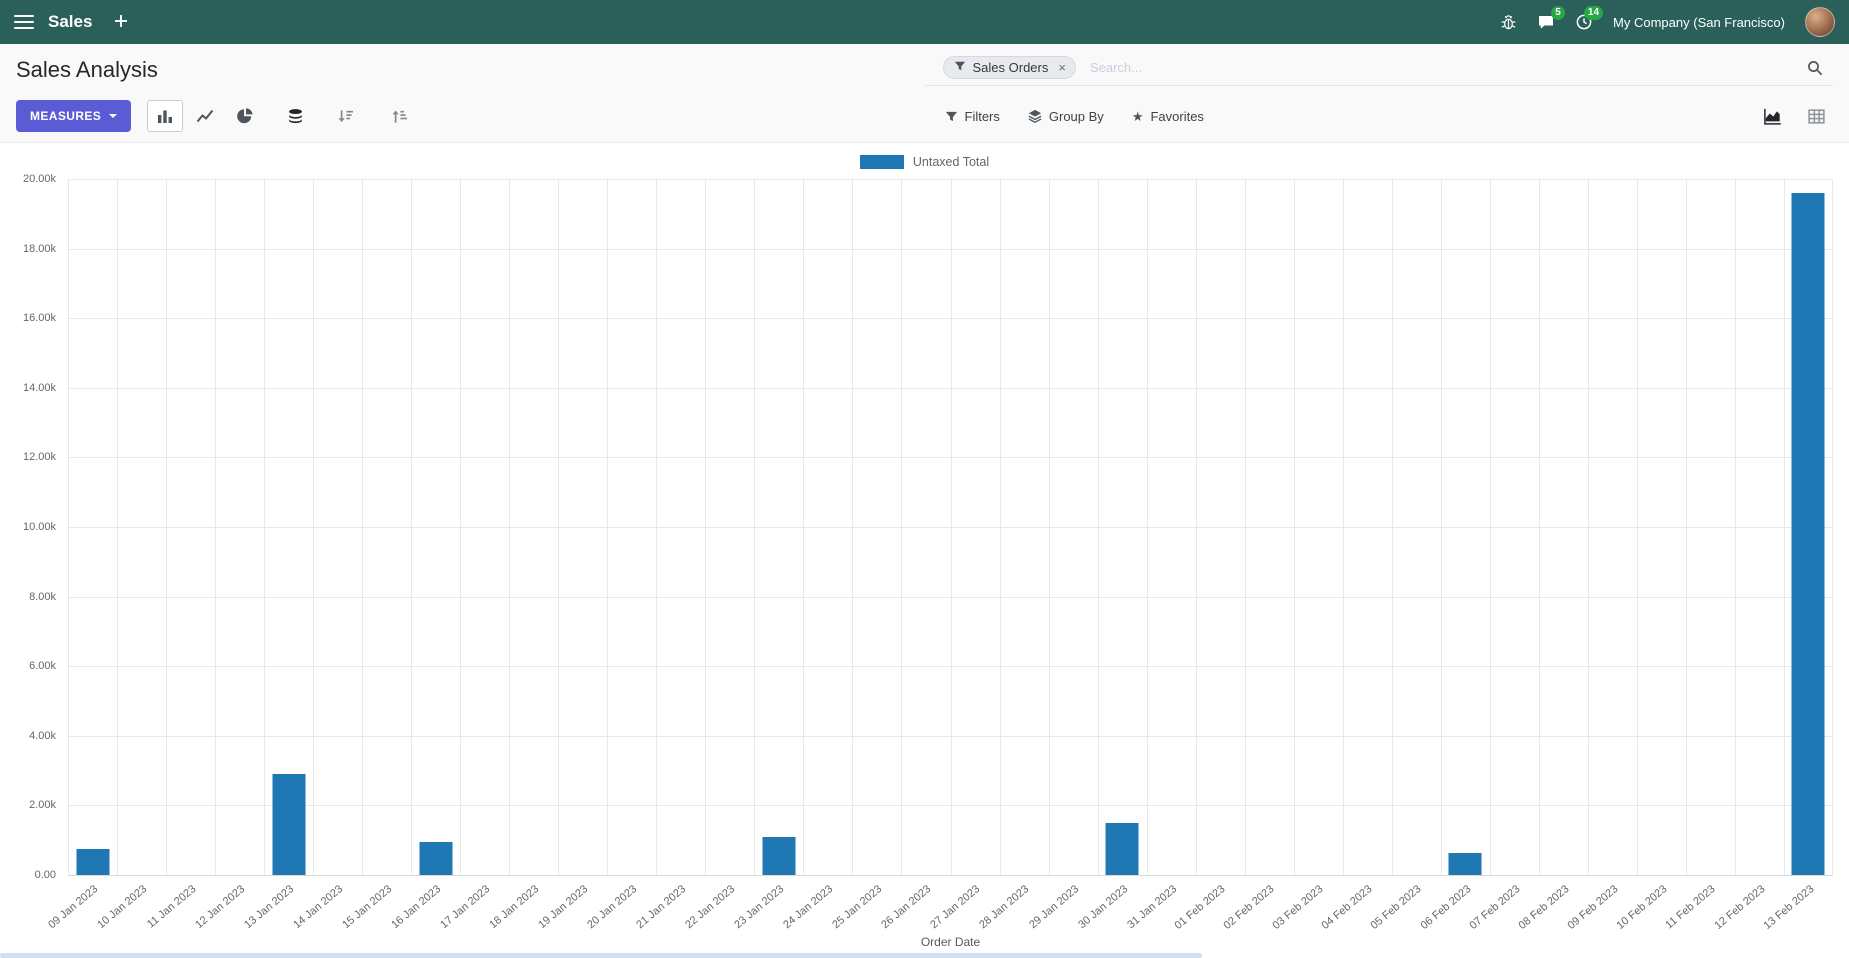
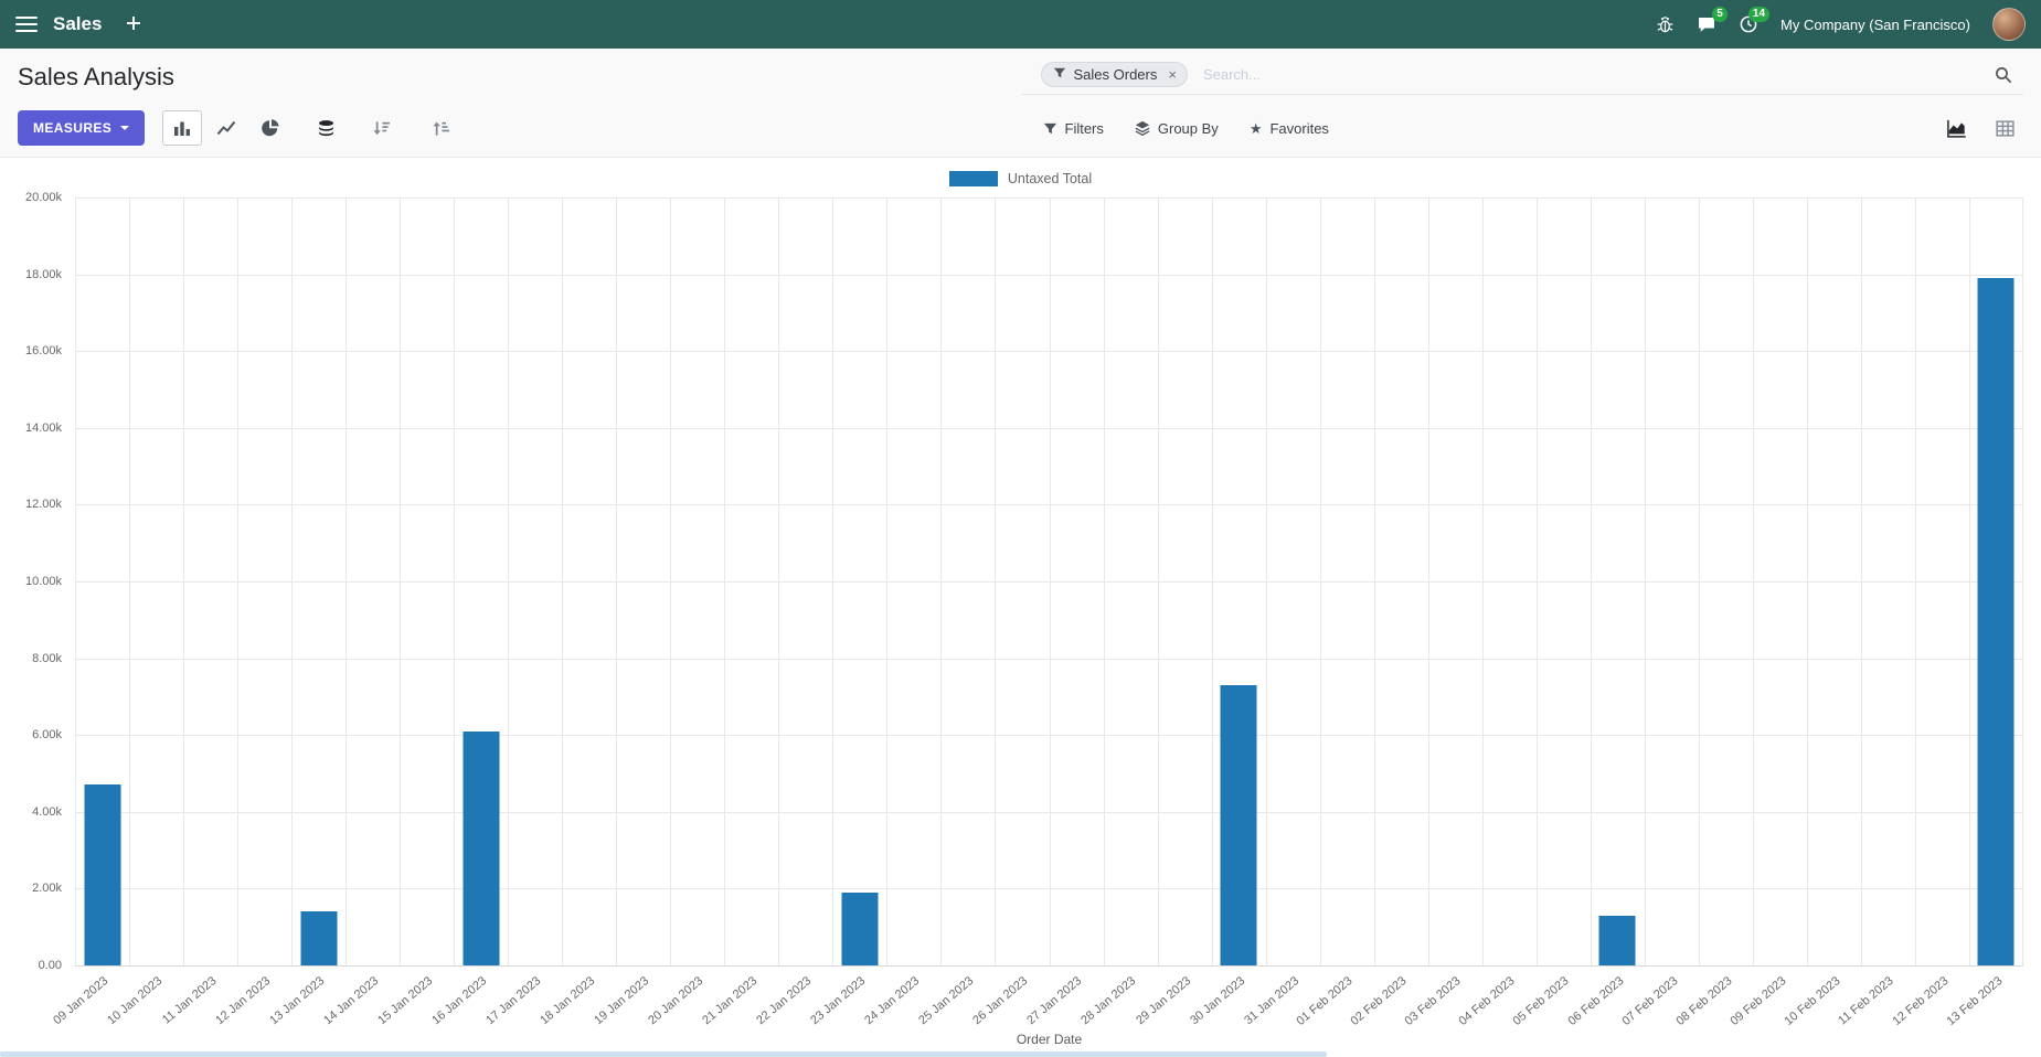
09 Jan 2023: 0.8k -> 4.7k
13 Jan 2023: 2.9k -> 1.4k
16 Jan 2023: 1.0k -> 6.1k
23 Jan 2023: 1.1k -> 1.9k
30 Jan 2023: 1.5k -> 7.3k
06 Feb 2023: 0.6k -> 1.3k
13 Feb 2023: 19.6k -> 17.9k
